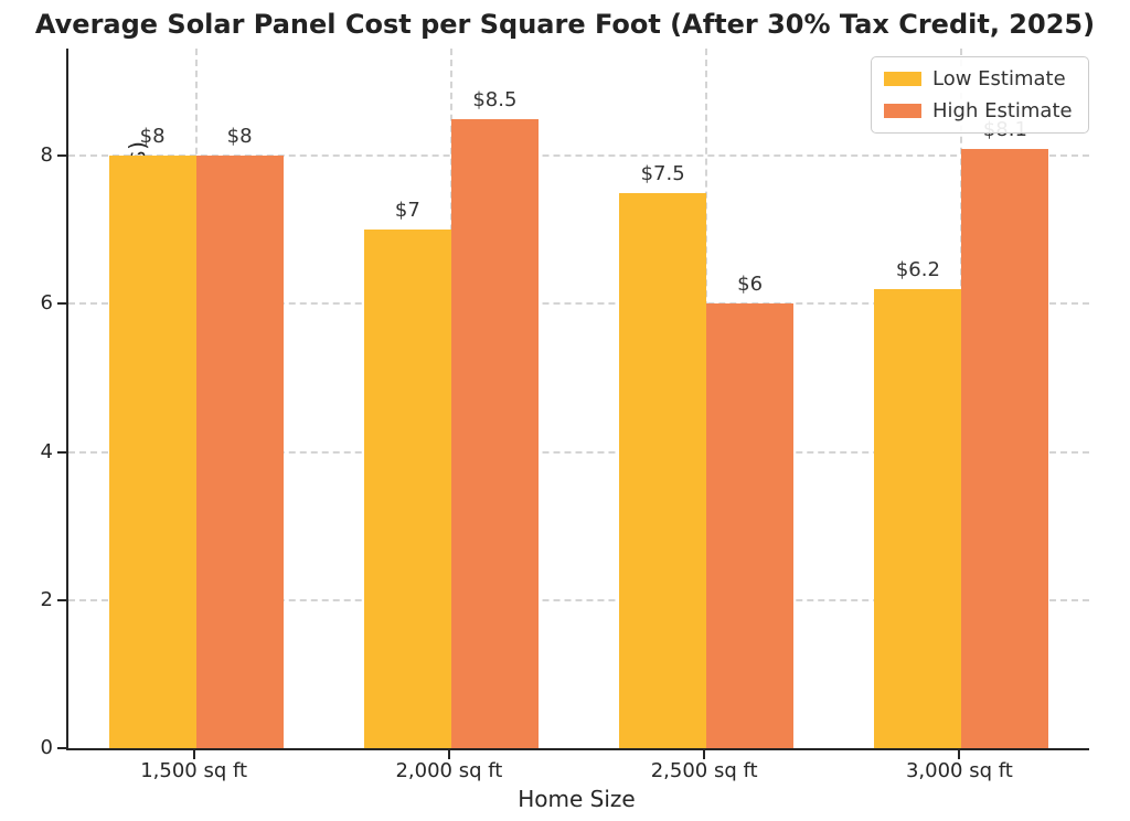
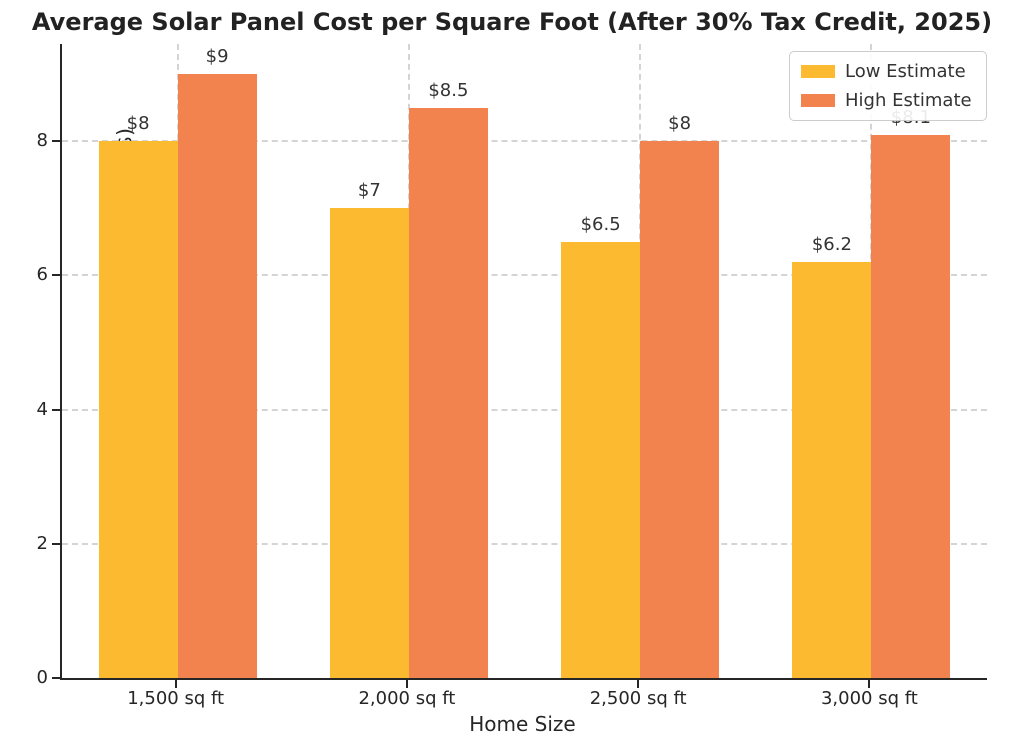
High Estimate/1,500 sq ft: $8 -> $9
Low Estimate/2,500 sq ft: $7.5 -> $6.5
High Estimate/2,500 sq ft: $6 -> $8
